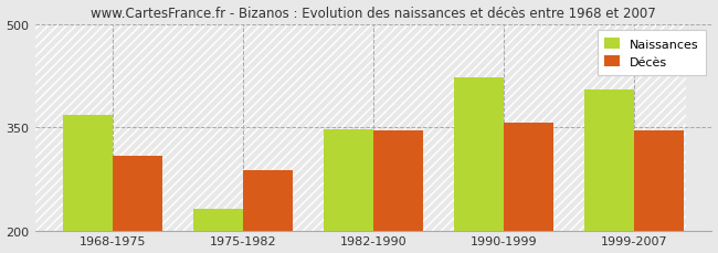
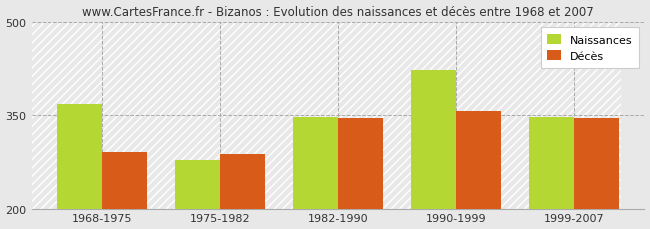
Décès/1968-1975: 308 -> 290
Naissances/1975-1982: 232 -> 278
Naissances/1999-2007: 404 -> 347
